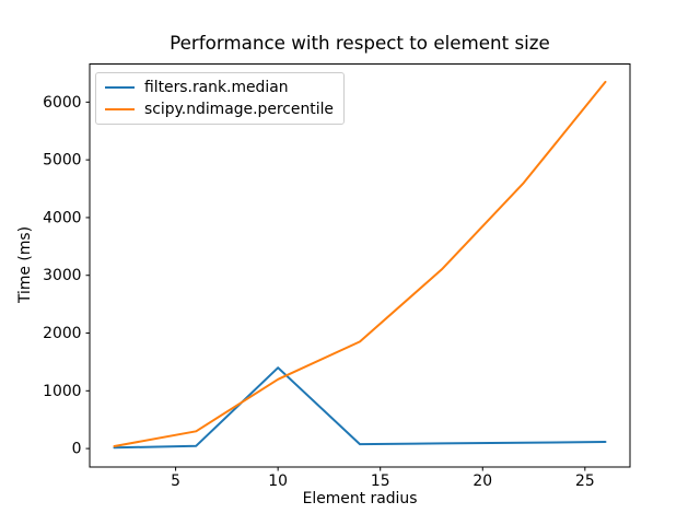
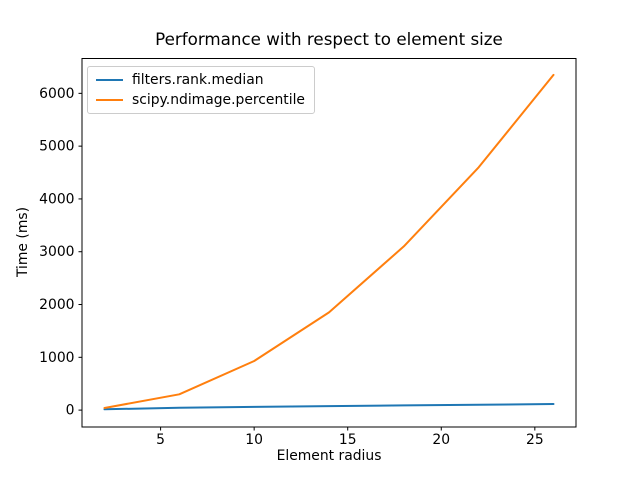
filters.rank.median/10: 1400 -> 100
scipy.ndimage.percentile/10: 1200 -> 900
